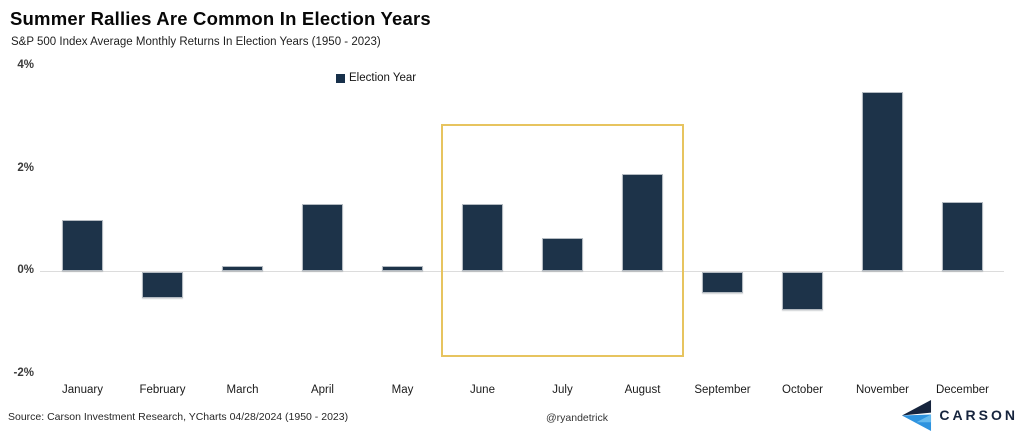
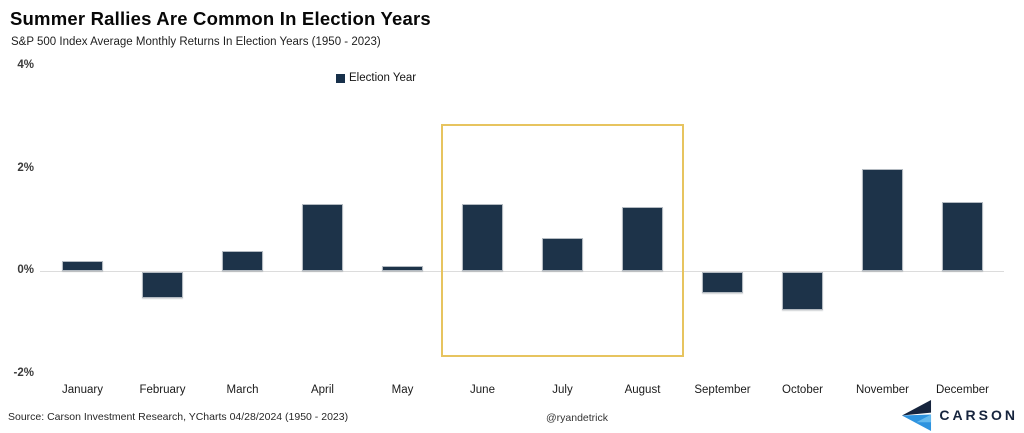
January: 1.0% -> 0.2%
March: 0.1% -> 0.4%
August: 1.9% -> 1.2%
November: 3.5% -> 2.0%
